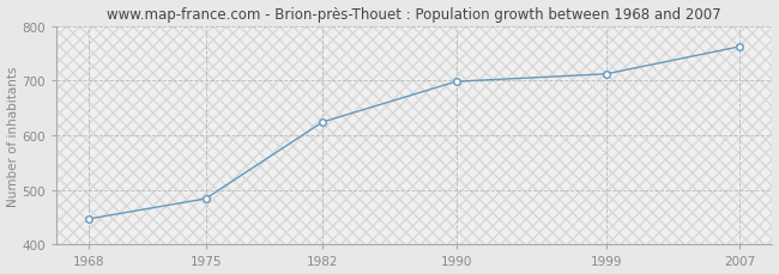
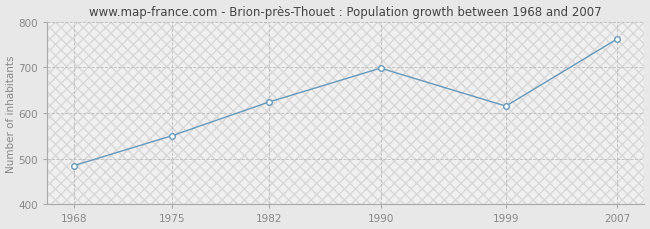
1968: 447 -> 485
1975: 484 -> 550
1999: 712 -> 615
